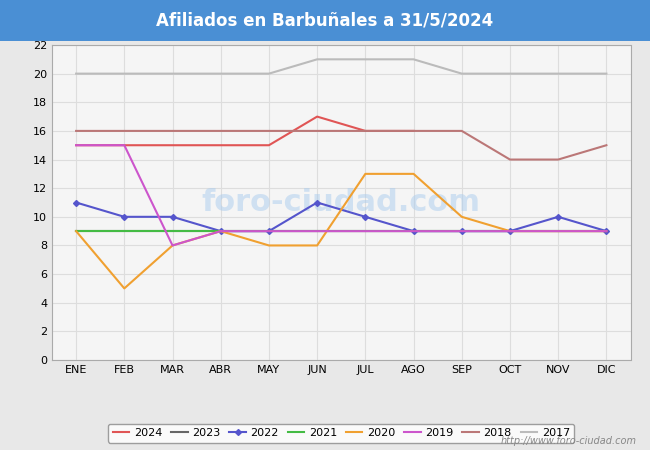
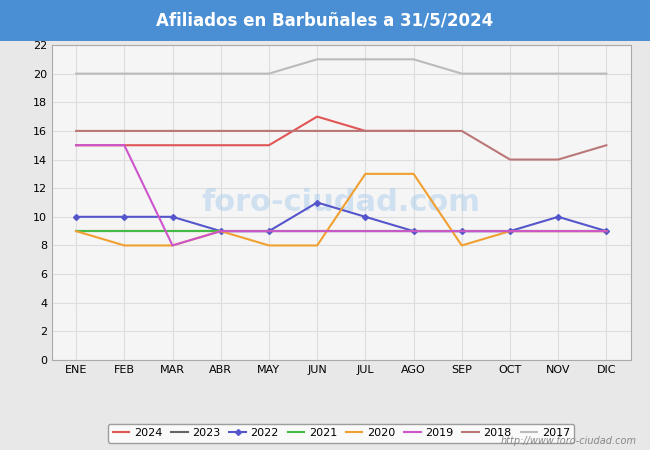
2022/ENE: 11 -> 10
2020/FEB: 5 -> 8
2020/SEP: 10 -> 8
